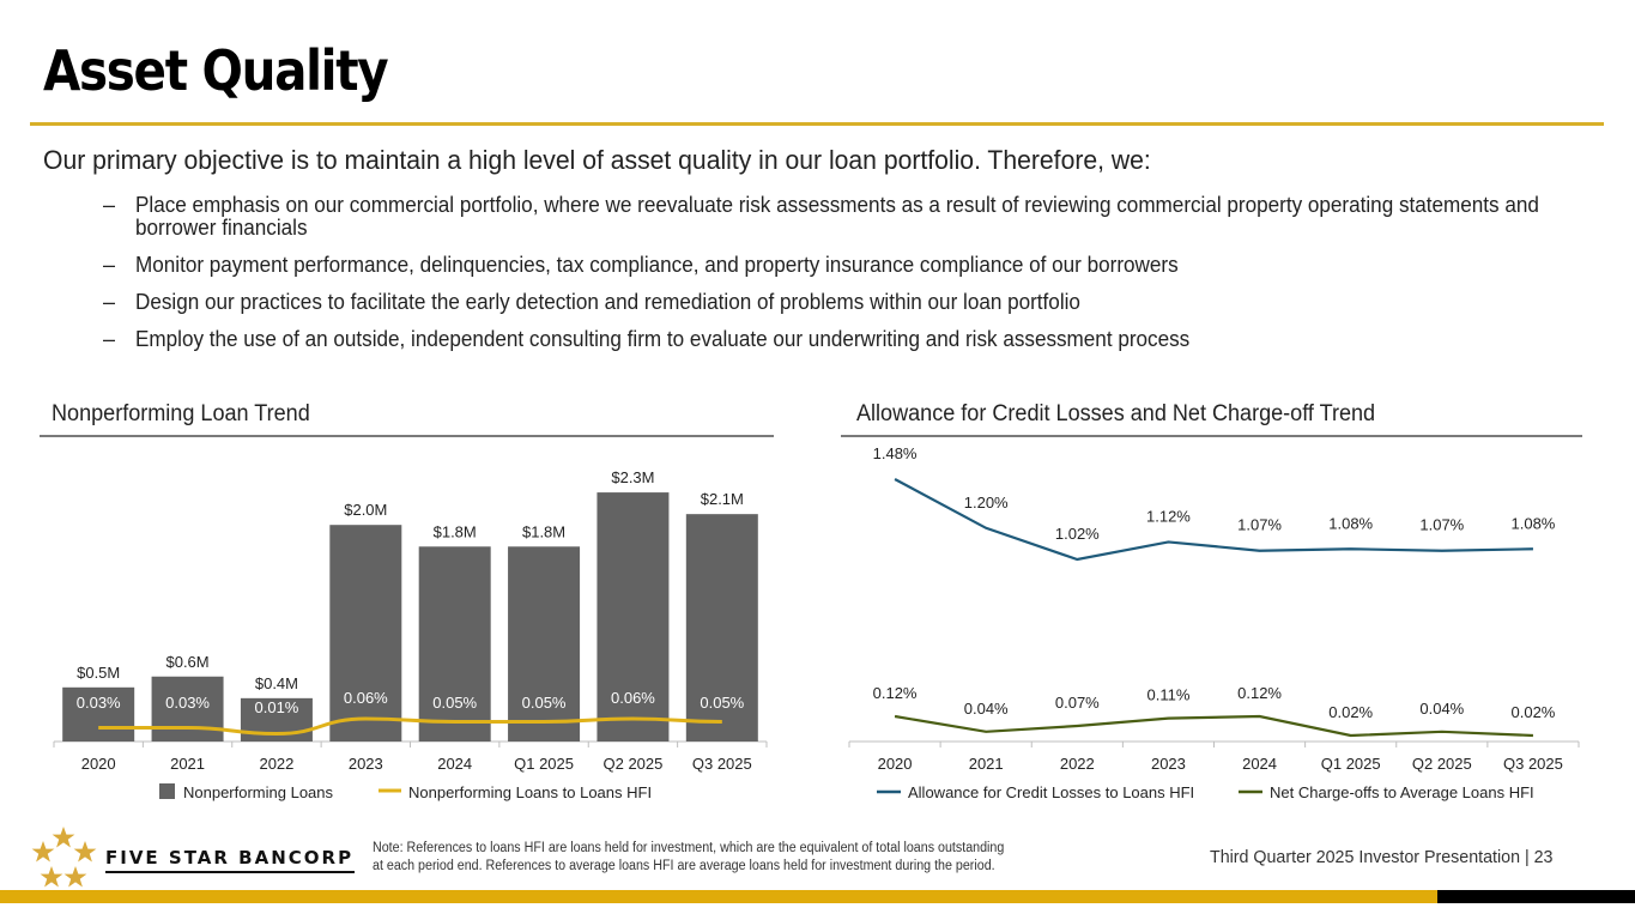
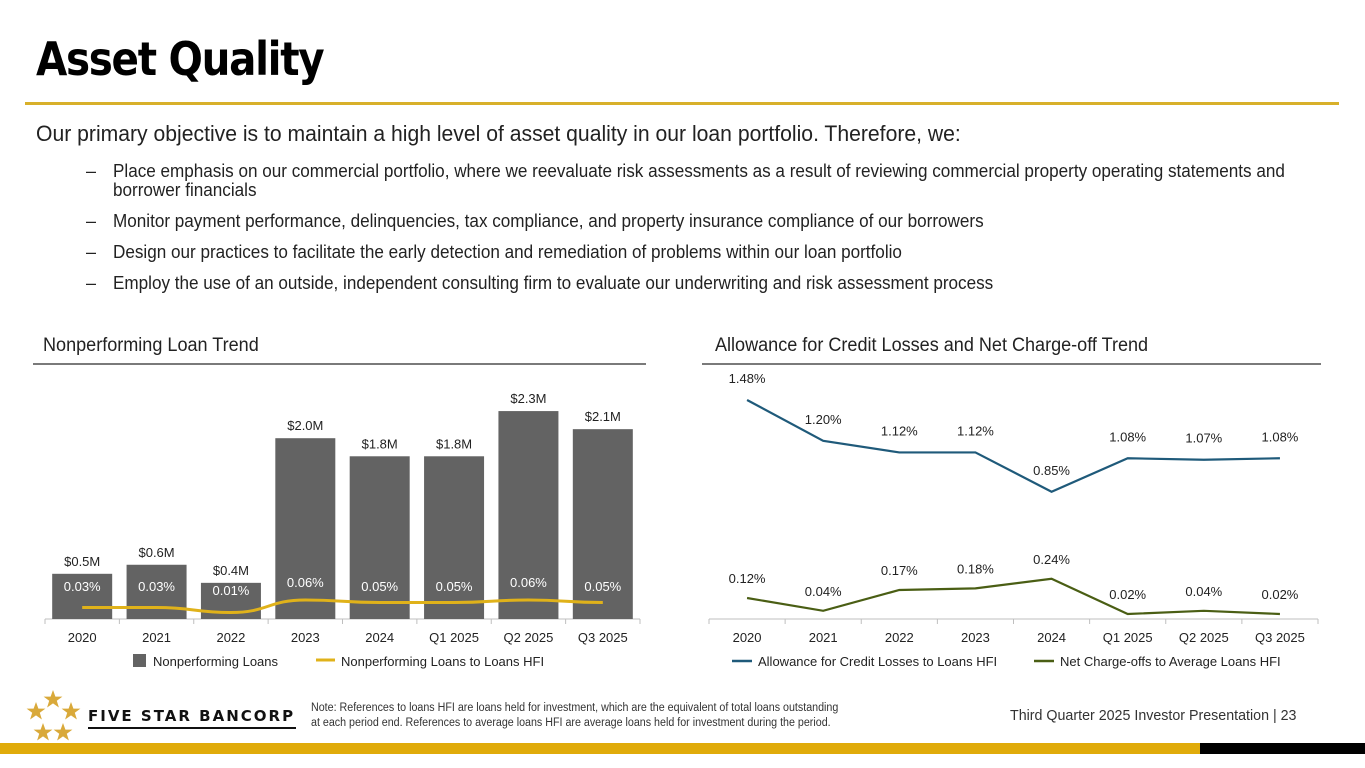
Allowance for Credit Losses and Net Charge-off Trend/Allowance for Credit Losses to Loans HFI/2022: 1.02% -> 1.12%
Allowance for Credit Losses and Net Charge-off Trend/Net Charge-offs to Average Loans HFI/2022: 0.07% -> 0.17%
Allowance for Credit Losses and Net Charge-off Trend/Net Charge-offs to Average Loans HFI/2023: 0.11% -> 0.18%
Allowance for Credit Losses and Net Charge-off Trend/Allowance for Credit Losses to Loans HFI/2024: 1.07% -> 0.85%
Allowance for Credit Losses and Net Charge-off Trend/Net Charge-offs to Average Loans HFI/2024: 0.12% -> 0.24%
